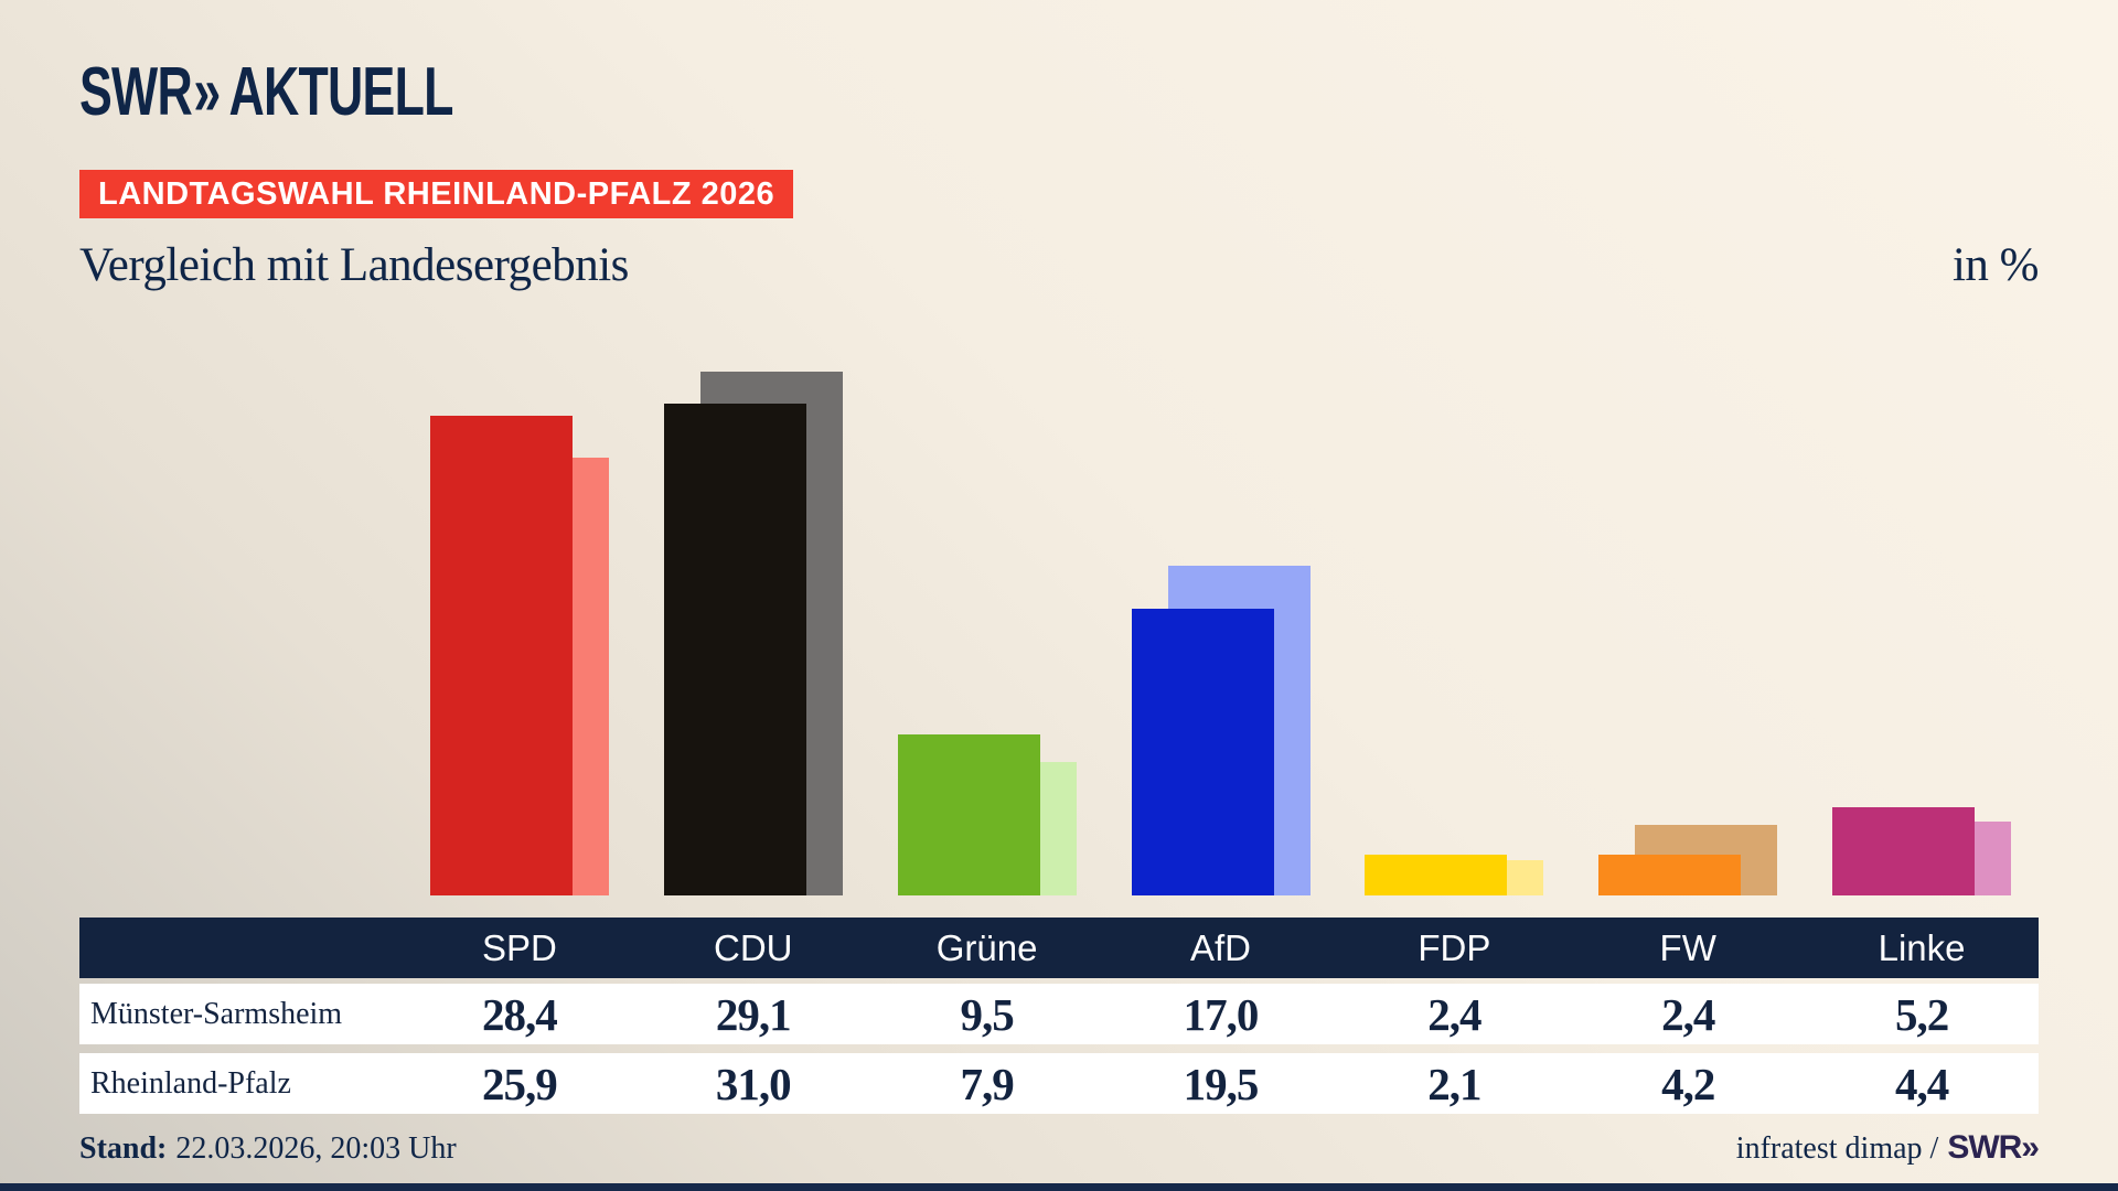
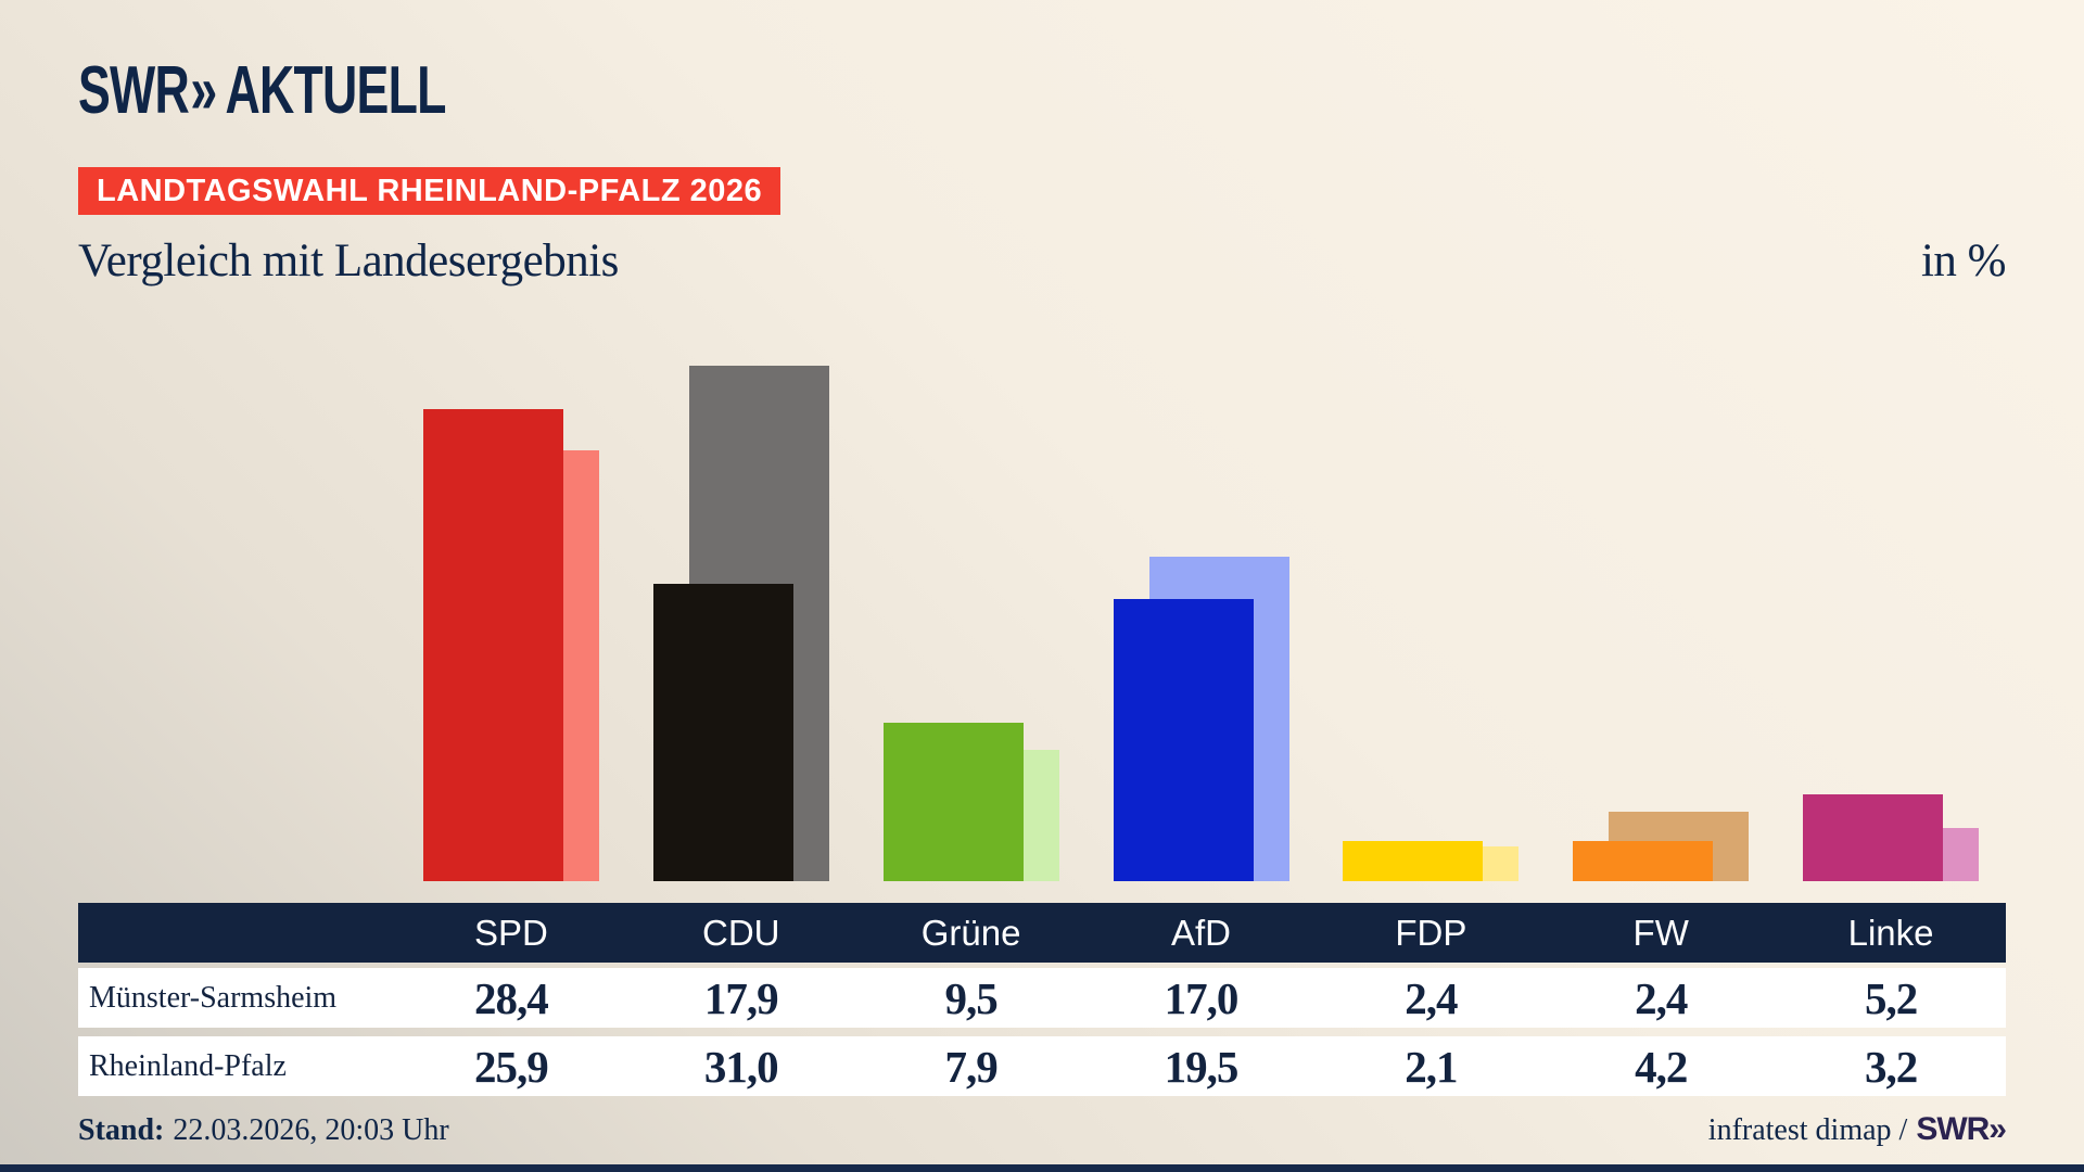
Münster-Sarmsheim/CDU: 29,1 -> 17,9
Rheinland-Pfalz/Linke: 4,4 -> 3,2
